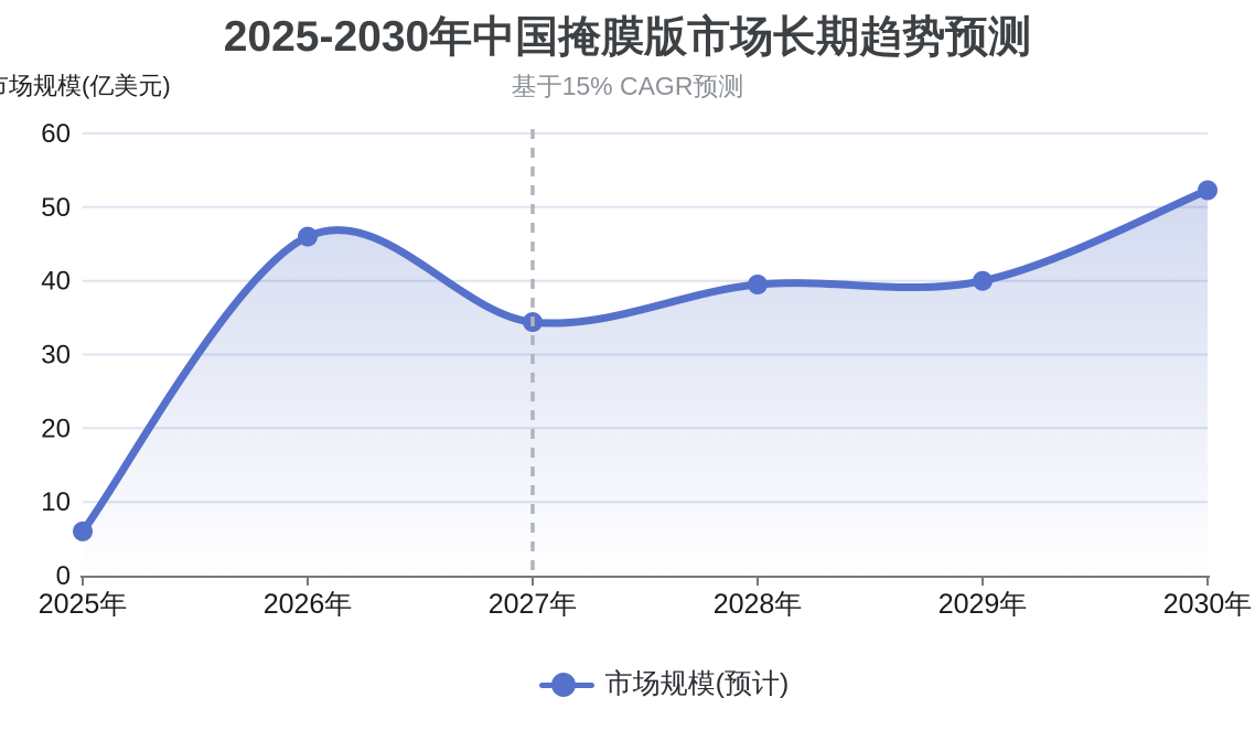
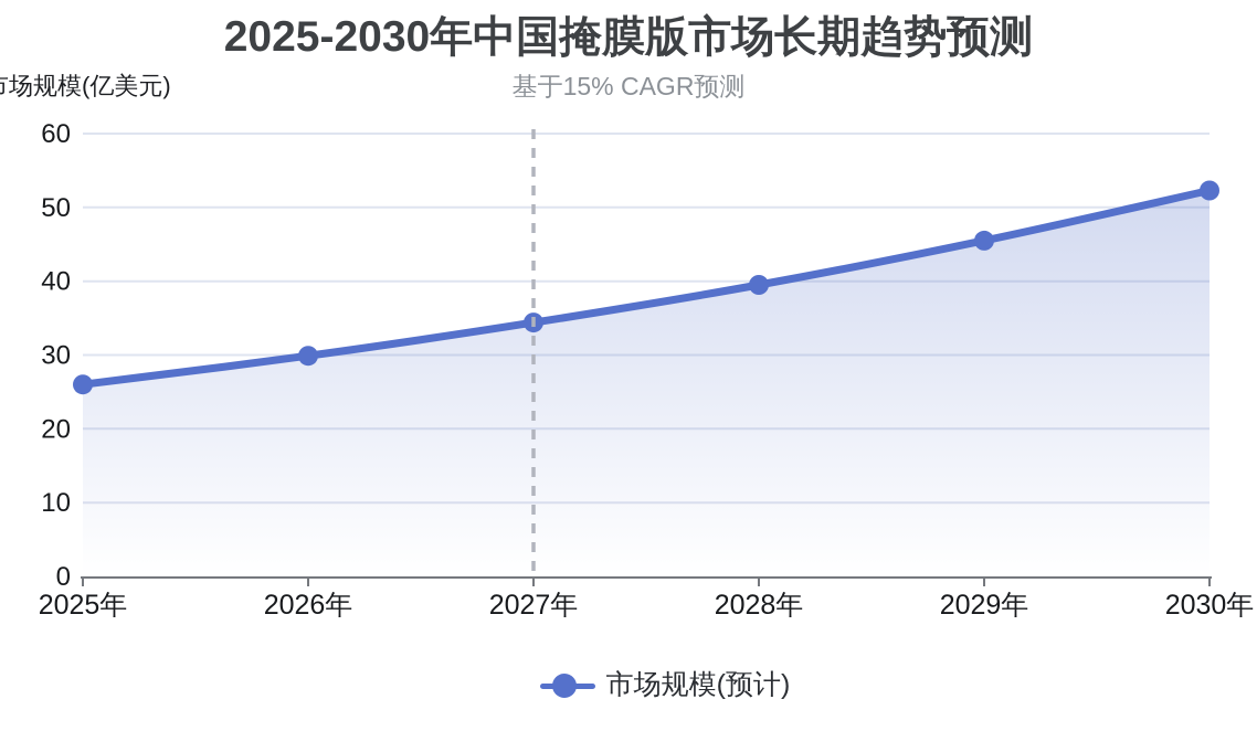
2025年: 6 -> 26
2026年: 46 -> 30
2029年: 40 -> 46
